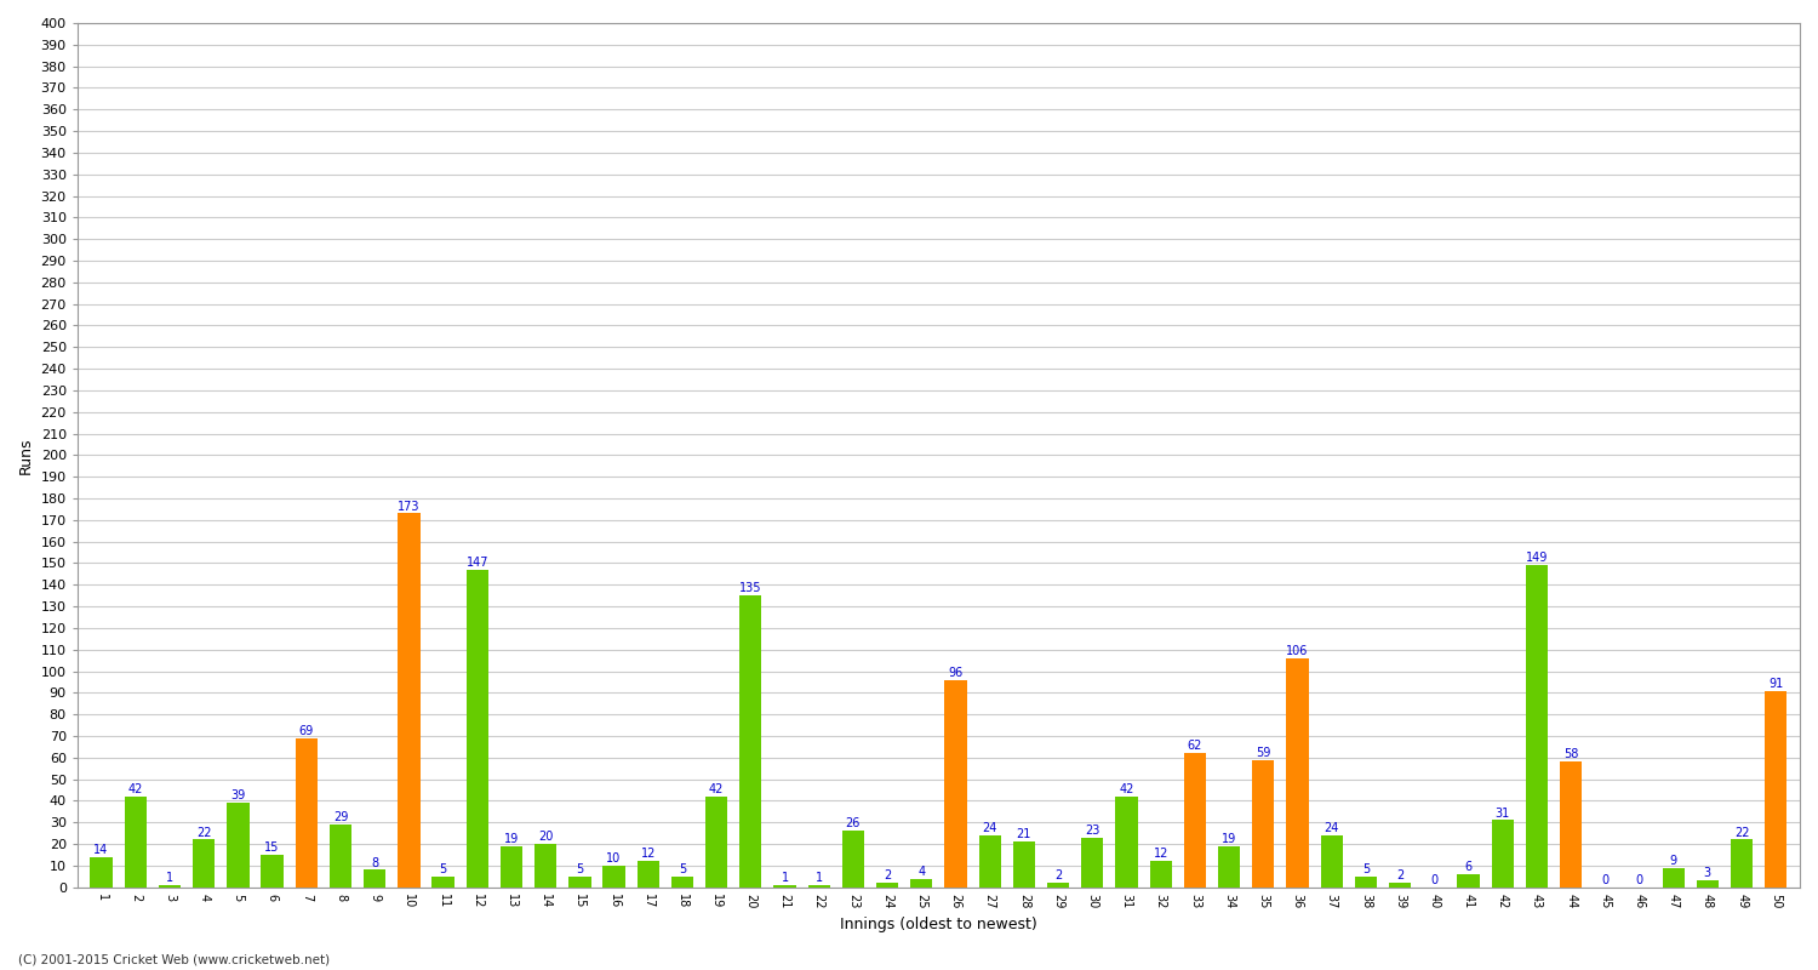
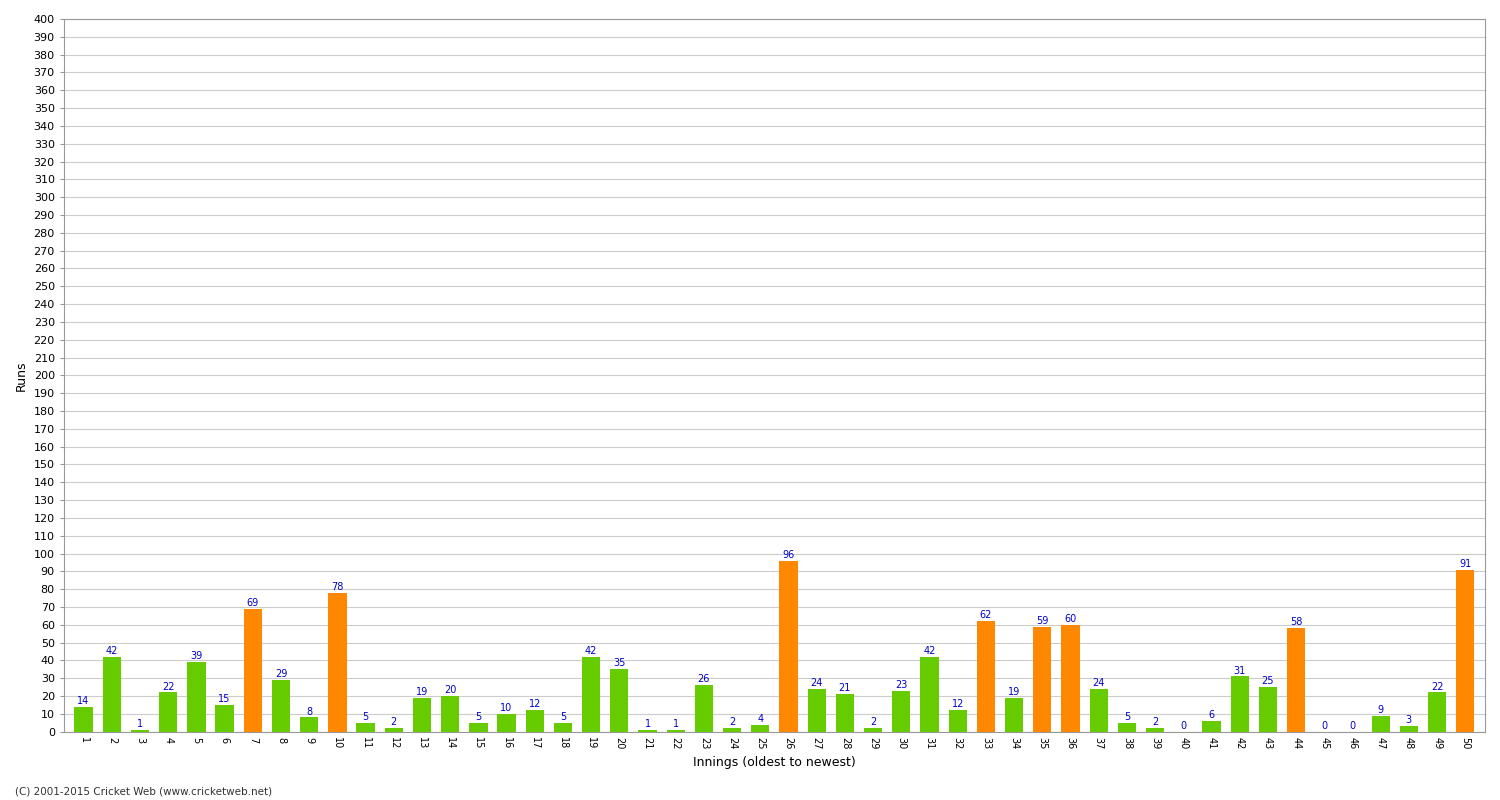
10: 173 -> 78
12: 147 -> 2
20: 135 -> 35
36: 106 -> 60
43: 149 -> 25
